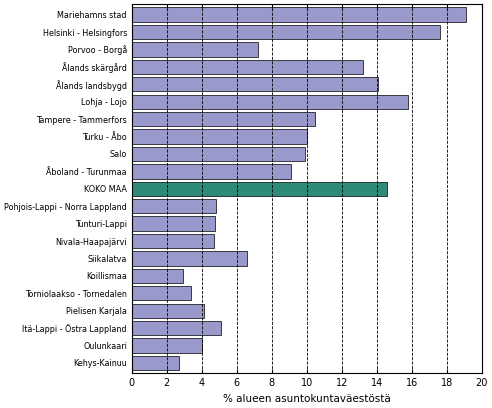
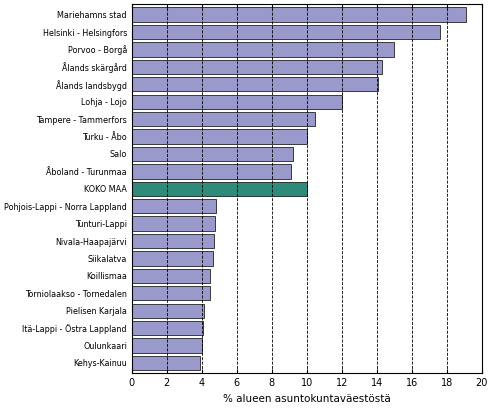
Porvoo - Borgå: 7.2 -> 15.0
Ålands skärgård: 13.2 -> 14.3
Lohja - Lojo: 15.8 -> 12.0
Salo: 9.9 -> 9.2
KOKO MAA: 14.6 -> 10.0
Siikalatva: 6.6 -> 4.7
Koillismaa: 2.9 -> 4.5
Torniolaakso - Tornedalen: 3.4 -> 4.5
Itä-Lappi - Östra Lappland: 5.1 -> 4.0
Kehys-Kainuu: 2.7 -> 3.9
